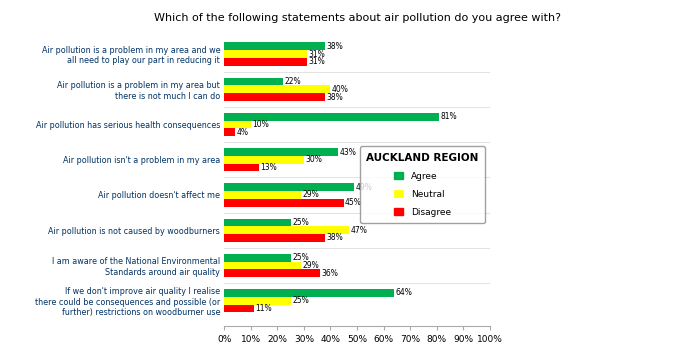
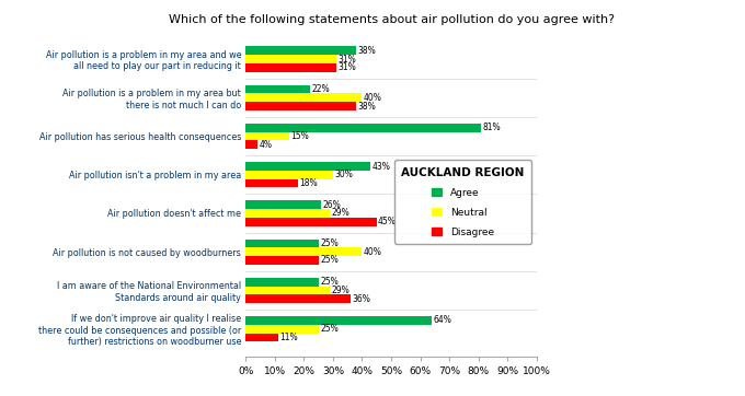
Neutral/Air pollution has serious health consequences: 10% -> 15%
Disagree/Air pollution isn't a problem in my area: 13% -> 18%
Agree/Air pollution doesn't affect me: 49% -> 26%
Neutral/Air pollution is not caused by woodburners: 47% -> 40%
Disagree/Air pollution is not caused by woodburners: 38% -> 25%
